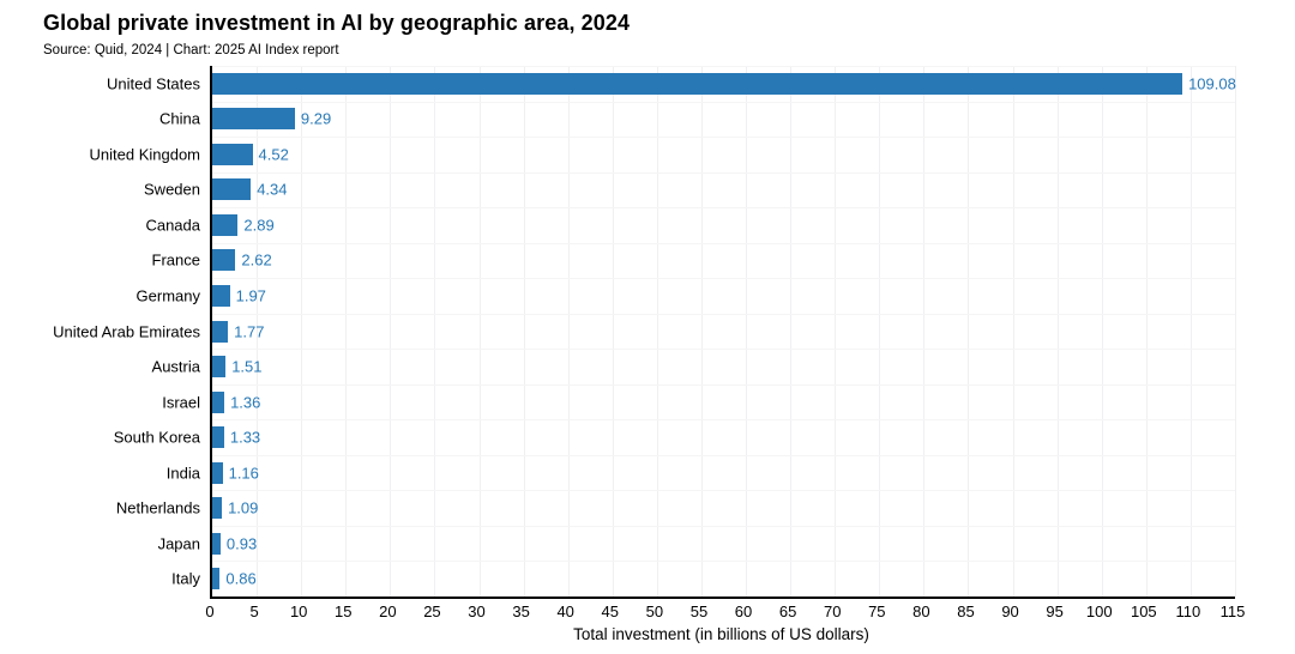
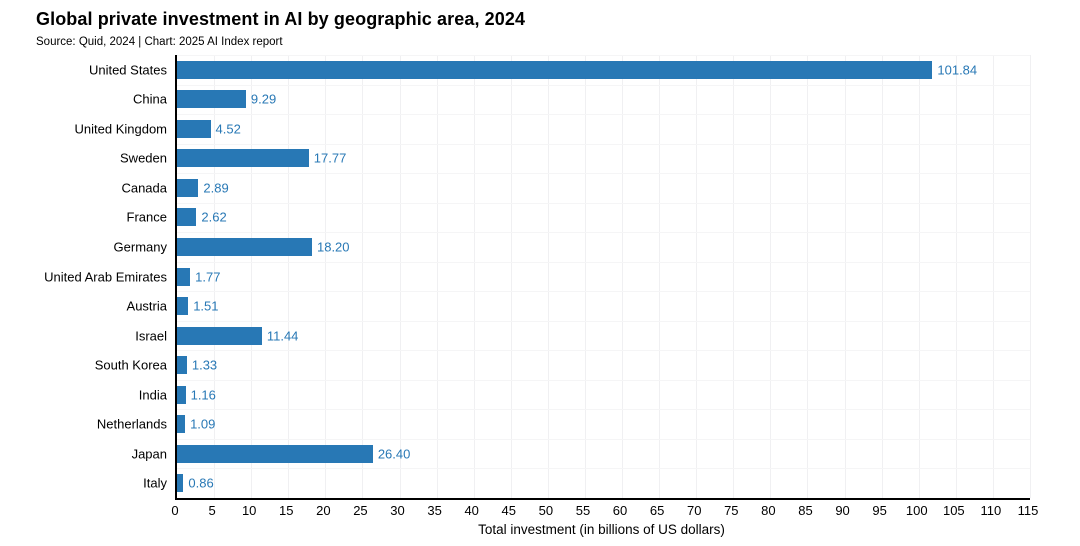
United States: 109.08 -> 101.84
Sweden: 4.34 -> 17.77
Germany: 1.97 -> 18.20
Israel: 1.36 -> 11.44
Japan: 0.93 -> 26.40
